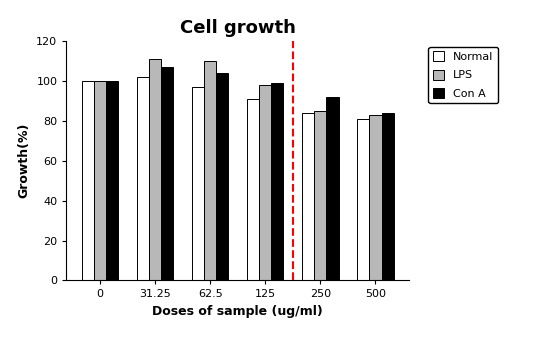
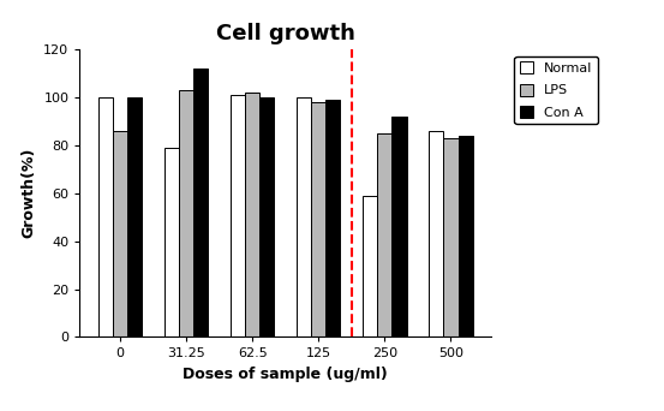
LPS/0: 100 -> 86
Normal/31.25: 102 -> 79
LPS/31.25: 111 -> 103
Con A/31.25: 107 -> 112
Normal/62.5: 97 -> 101
LPS/62.5: 110 -> 102
Con A/62.5: 104 -> 100
Normal/125: 91 -> 100
Normal/250: 84 -> 59
Normal/500: 81 -> 86
